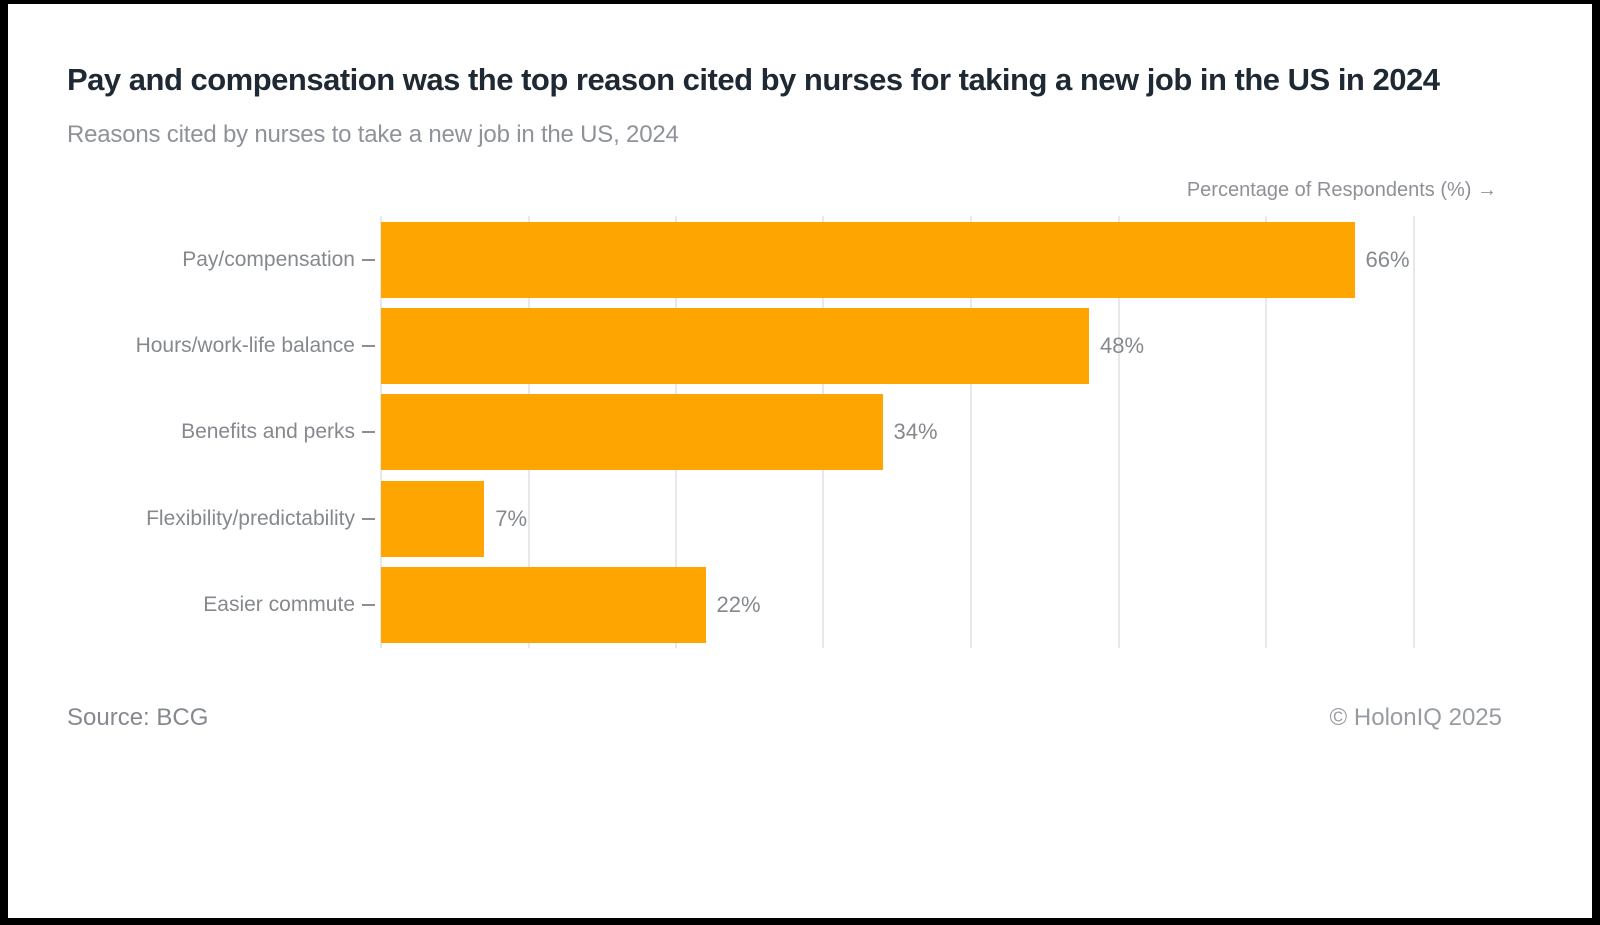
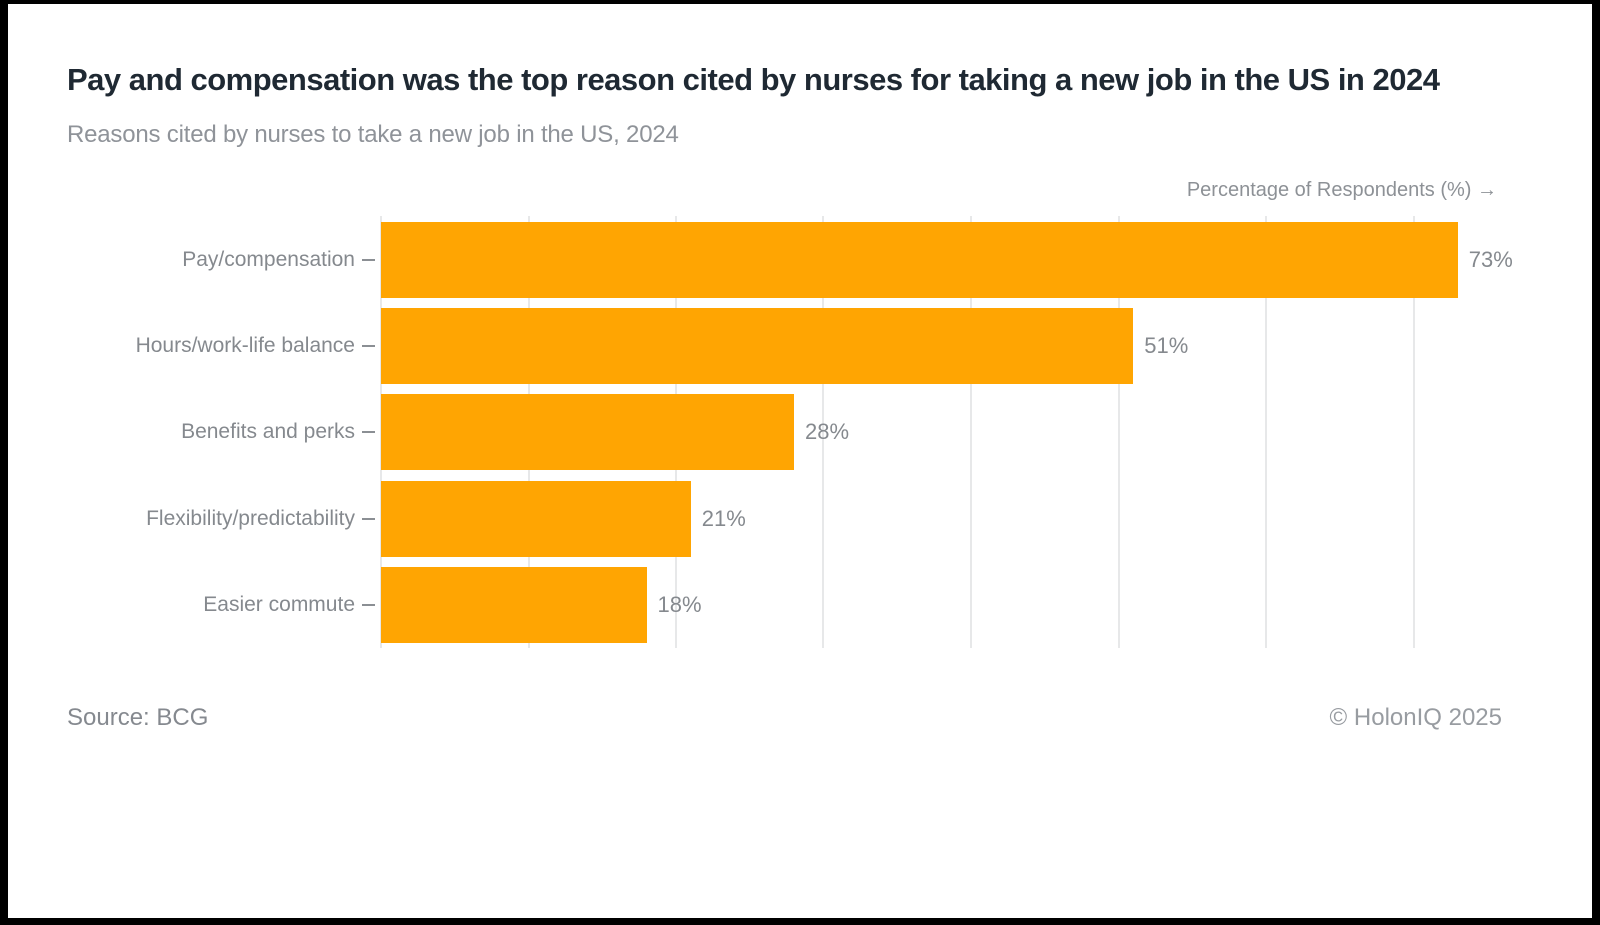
Pay/compensation: 66% -> 73%
Hours/work-life balance: 48% -> 51%
Benefits and perks: 34% -> 28%
Flexibility/predictability: 7% -> 21%
Easier commute: 22% -> 18%
